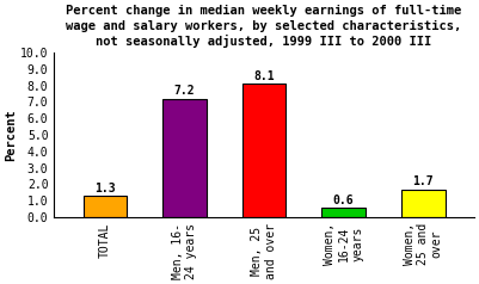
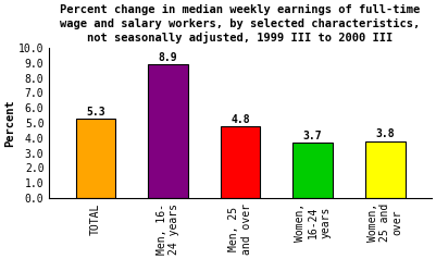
TOTAL: 1.3 -> 5.3
Men, 16- 24 years: 7.2 -> 8.9
Men, 25 and over: 8.1 -> 4.8
Women, 16-24 years: 0.6 -> 3.7
Women, 25 and over: 1.7 -> 3.8
